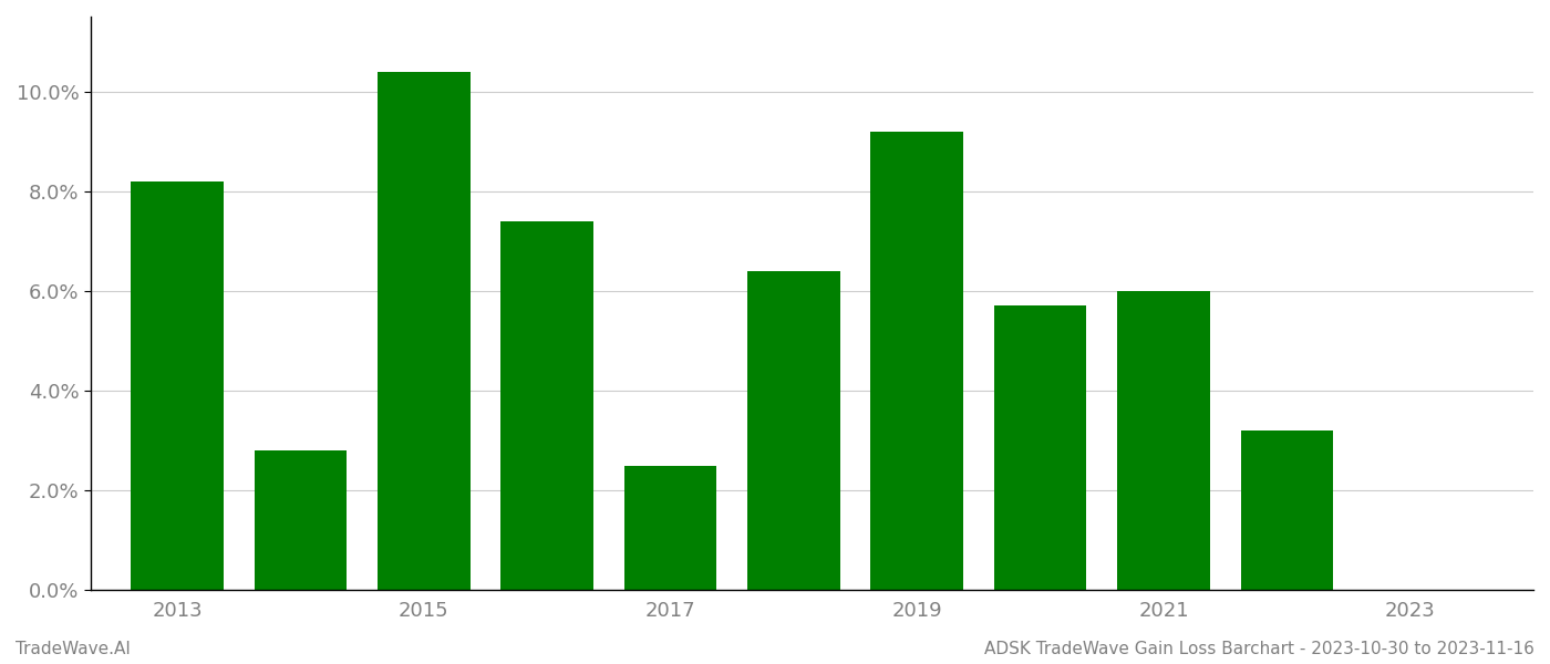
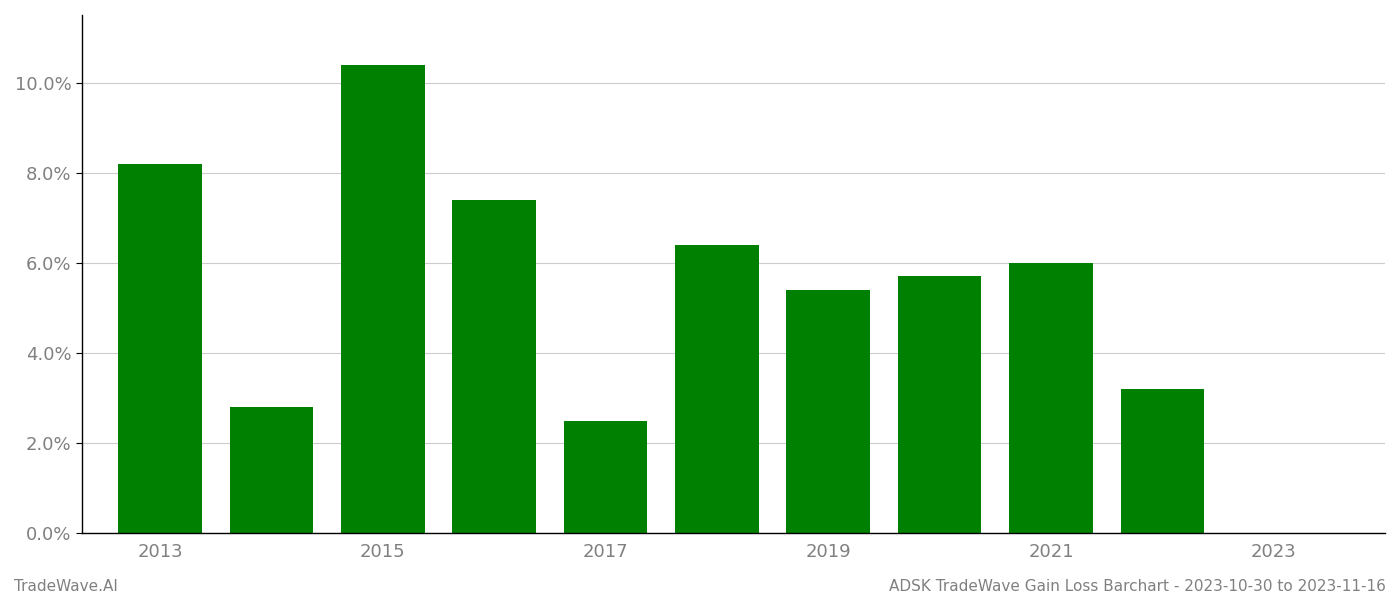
2019: 9.2% -> 5.4%
